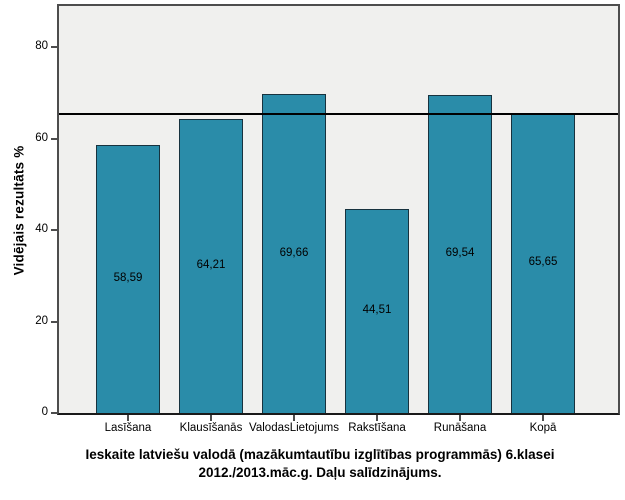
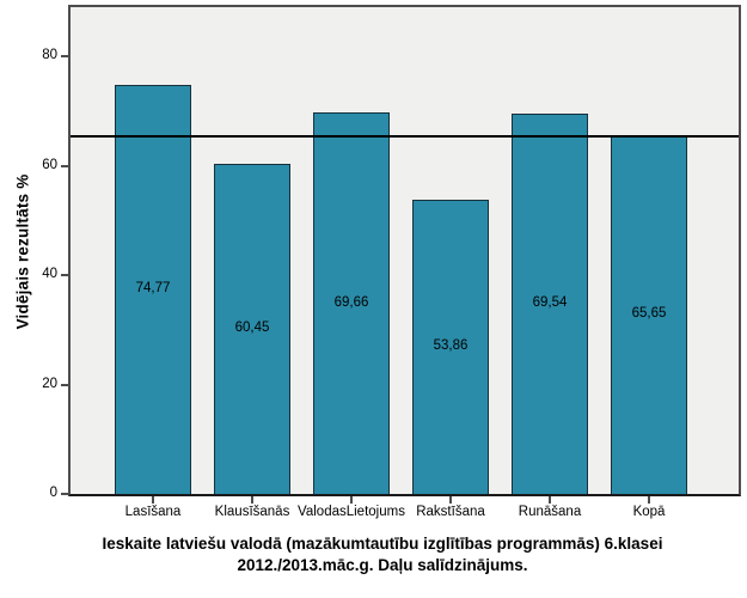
Lasīšana: 58,59 -> 74,77
Klausīšanās: 64,21 -> 60,45
Rakstīšana: 44,51 -> 53,86
